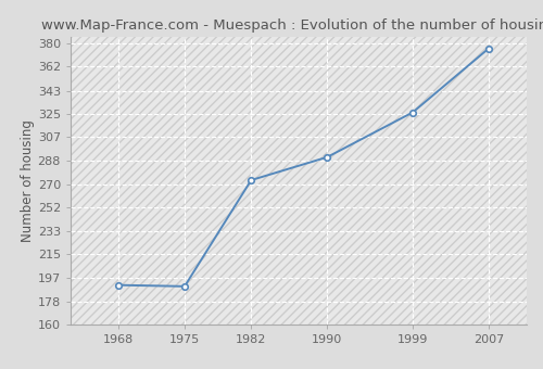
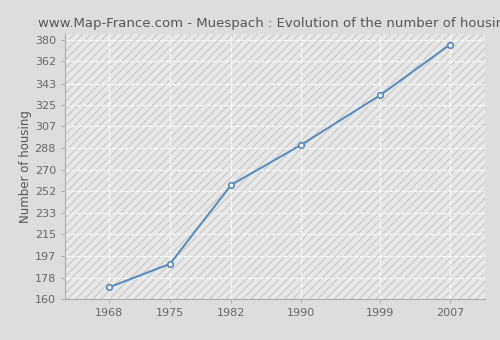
1968: 191 -> 170
1982: 273 -> 257
1999: 326 -> 333
